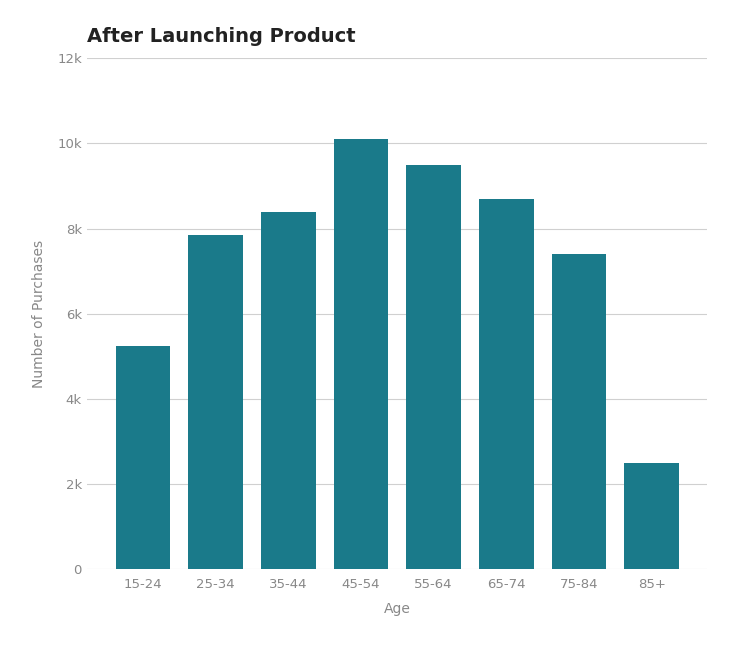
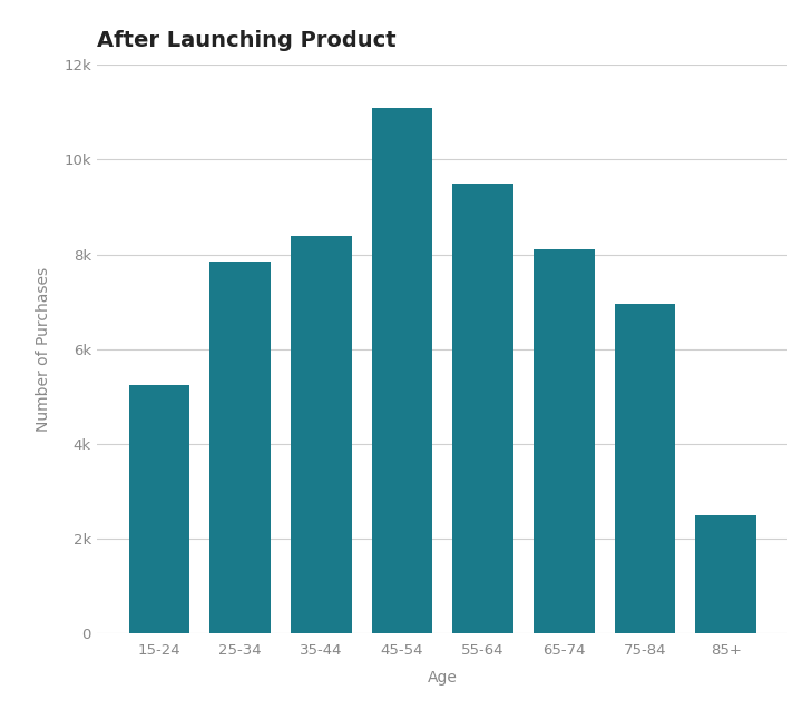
45-54: 10.10k -> 11.10k
65-74: 8.70k -> 8.10k
75-84: 7.40k -> 6.95k
